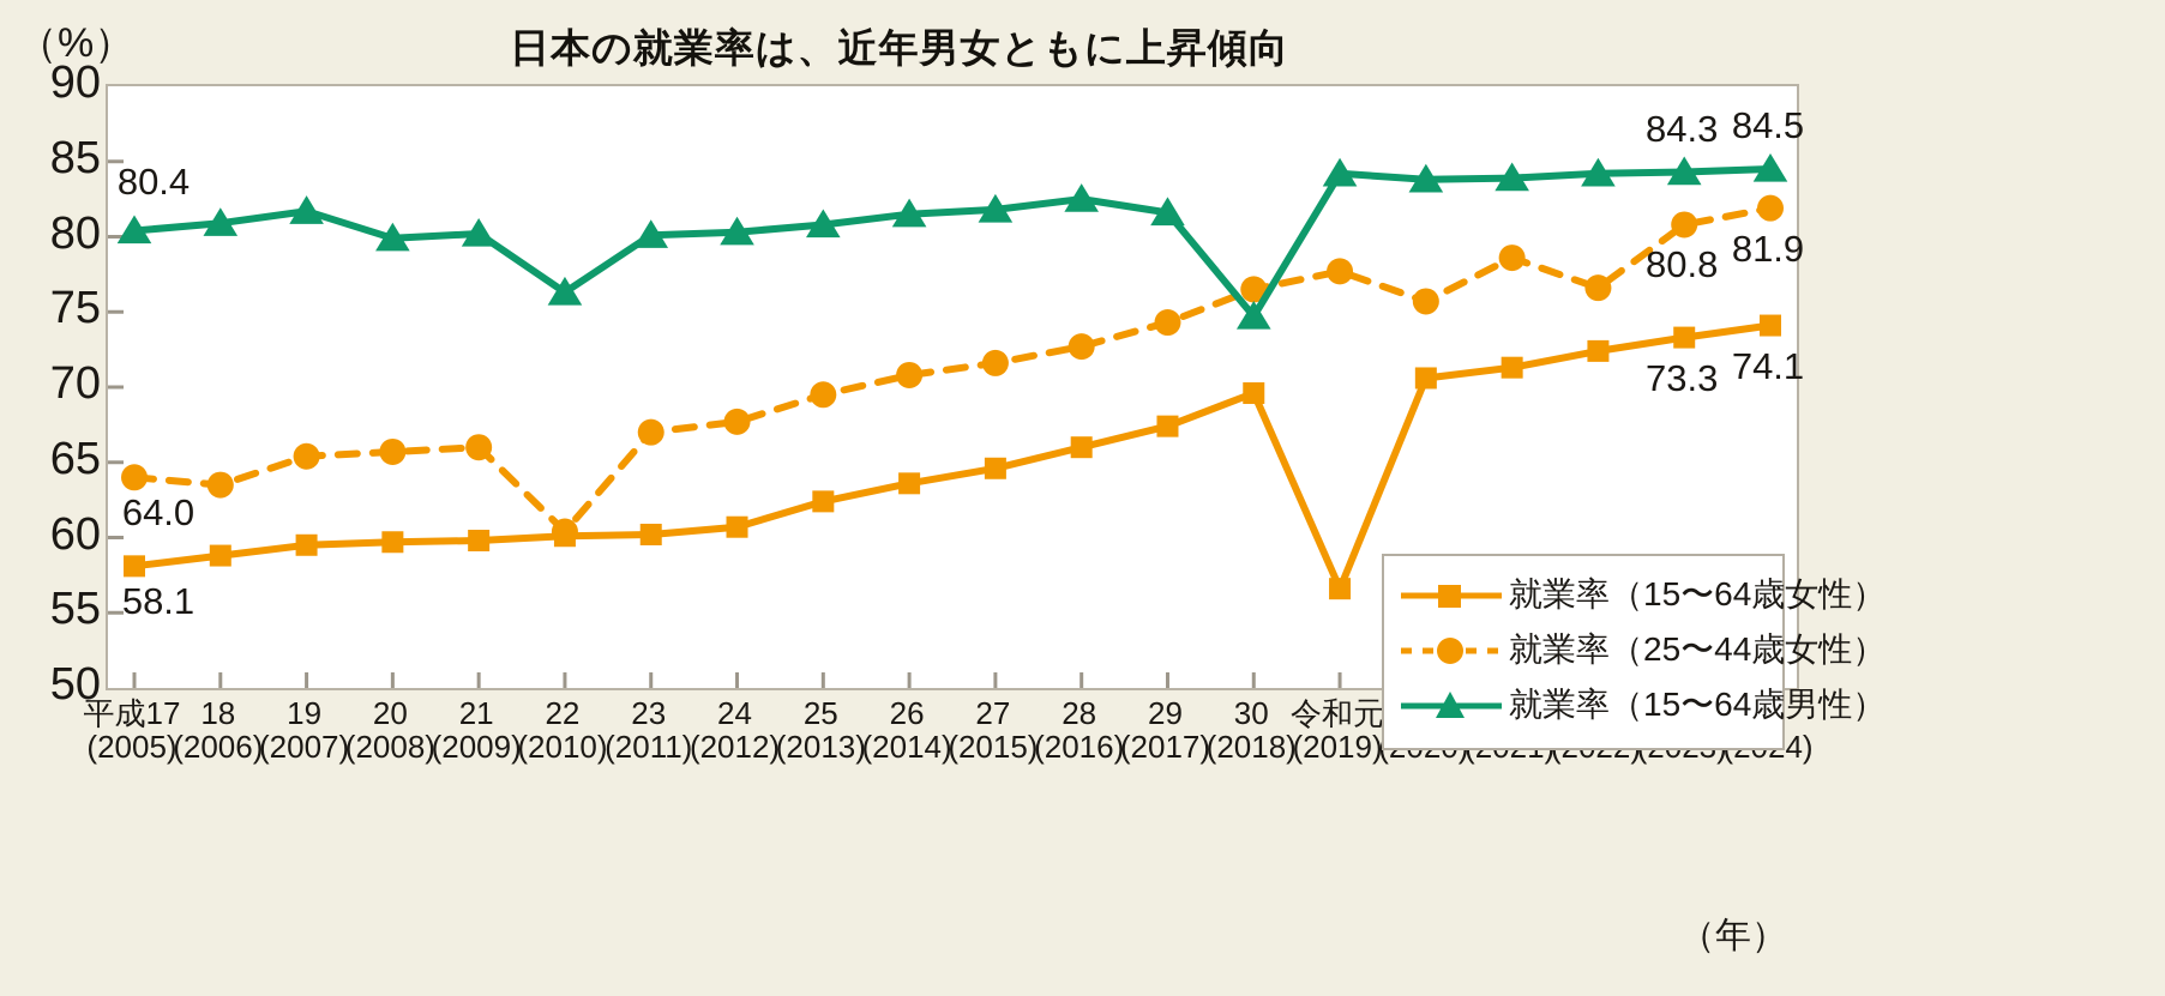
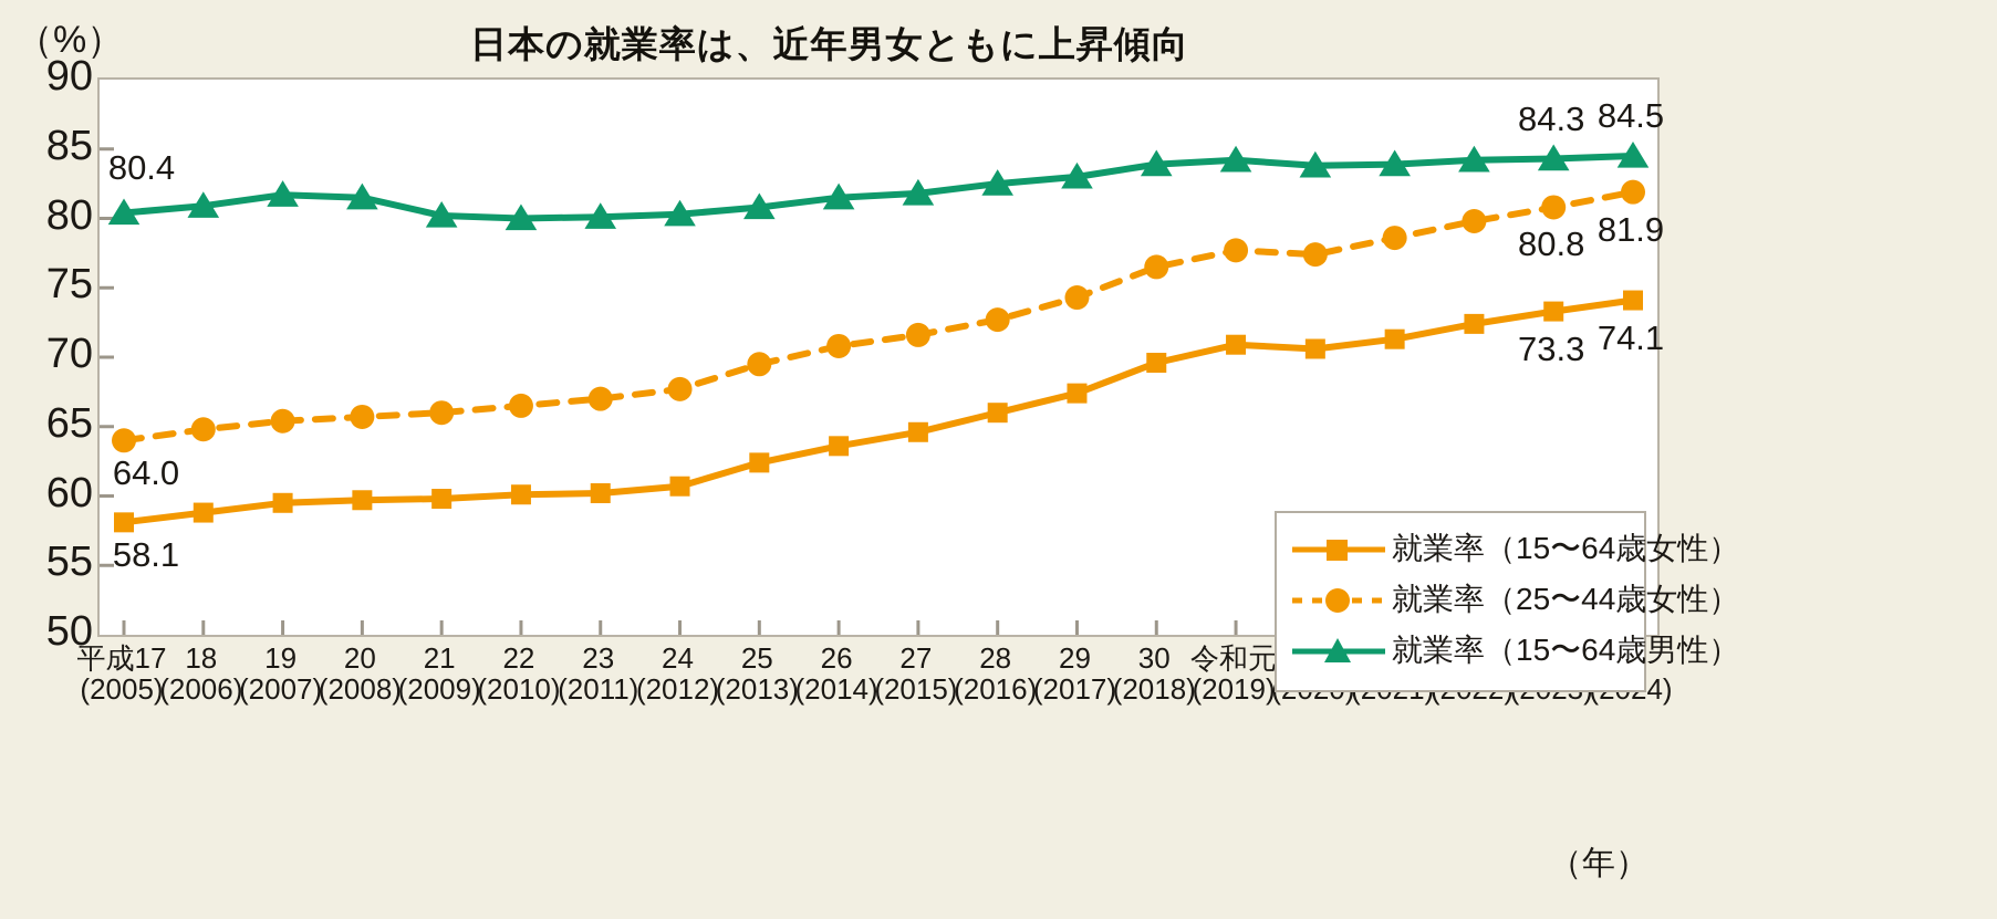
就業率（25〜44歳女性）/18: 63.5 -> 64.8
就業率（15〜64歳男性）/20: 79.9 -> 81.5
就業率（25〜44歳女性）/22: 60.4 -> 66.5
就業率（15〜64歳男性）/22: 76.3 -> 80.0
就業率（15〜64歳男性）/29: 81.6 -> 83.0
就業率（15〜64歳男性）/30: 74.7 -> 83.9
就業率（15〜64歳女性）/令和元: 56.6 -> 70.9
就業率（25〜44歳女性）/2: 75.7 -> 77.4
就業率（25〜44歳女性）/4: 76.6 -> 79.8
